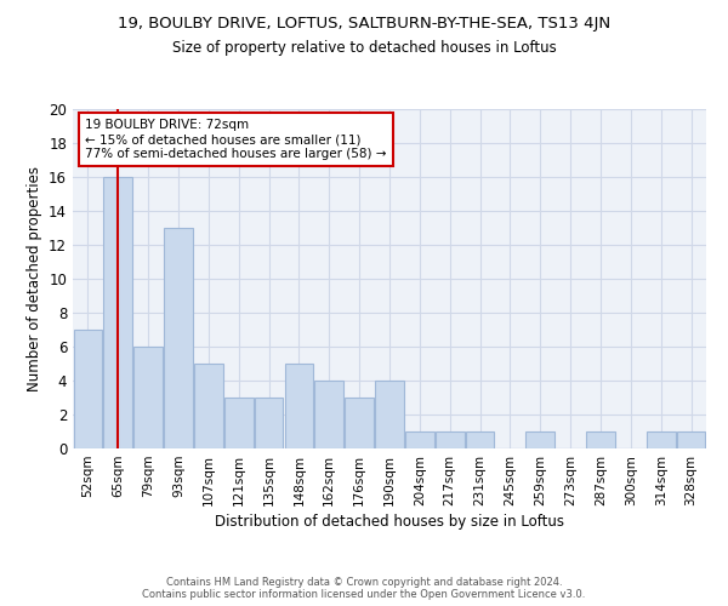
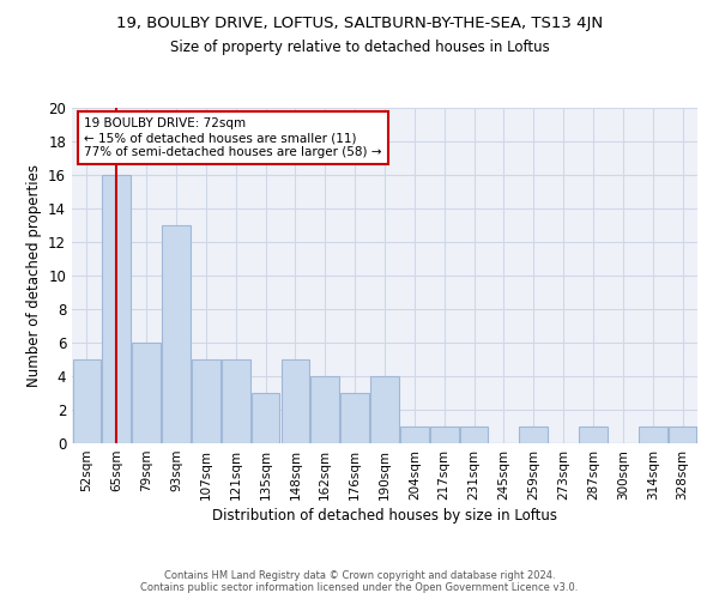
52sqm: 7 -> 5
121sqm: 3 -> 5
